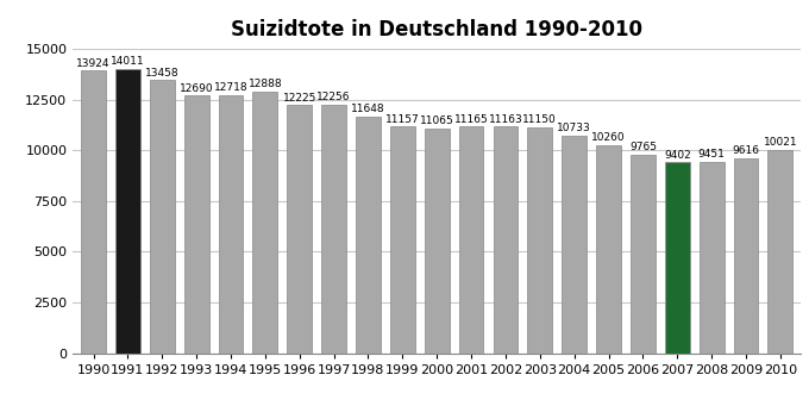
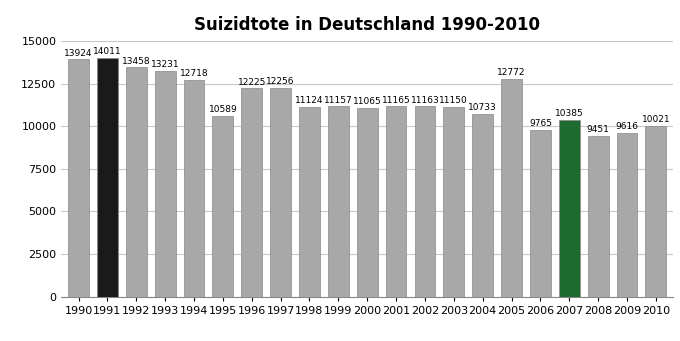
1993: 12690 -> 13231
1995: 12888 -> 10589
1998: 11648 -> 11124
2005: 10260 -> 12772
2007: 9402 -> 10385
